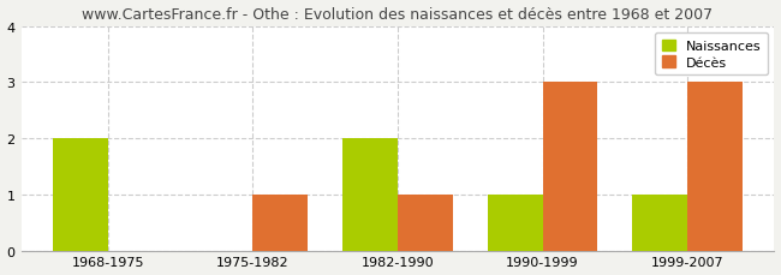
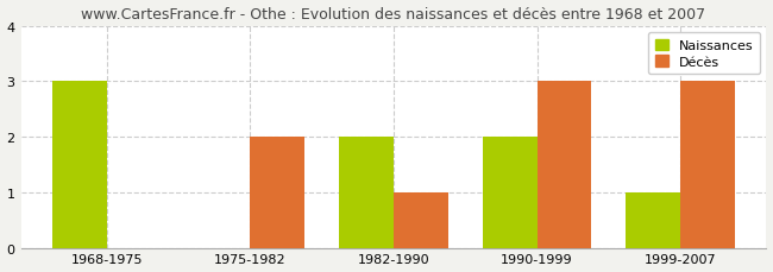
Naissances/1968-1975: 2 -> 3
Décès/1975-1982: 1 -> 2
Naissances/1990-1999: 1 -> 2
